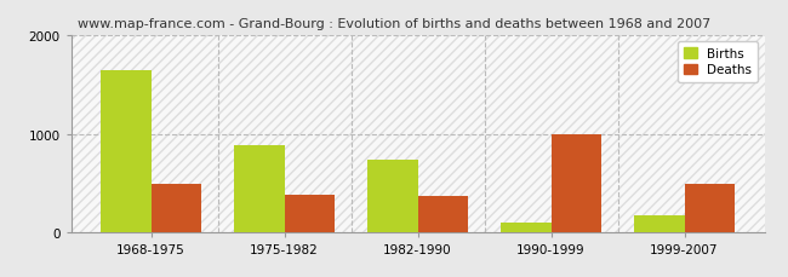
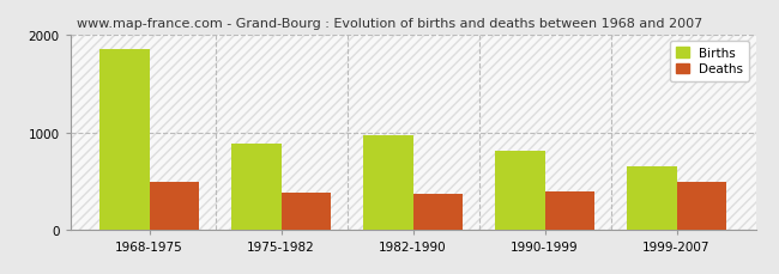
Births/1968-1975: 1640 -> 1850
Births/1982-1990: 740 -> 970
Births/1990-1999: 100 -> 810
Deaths/1990-1999: 1000 -> 400
Births/1999-2007: 180 -> 650
